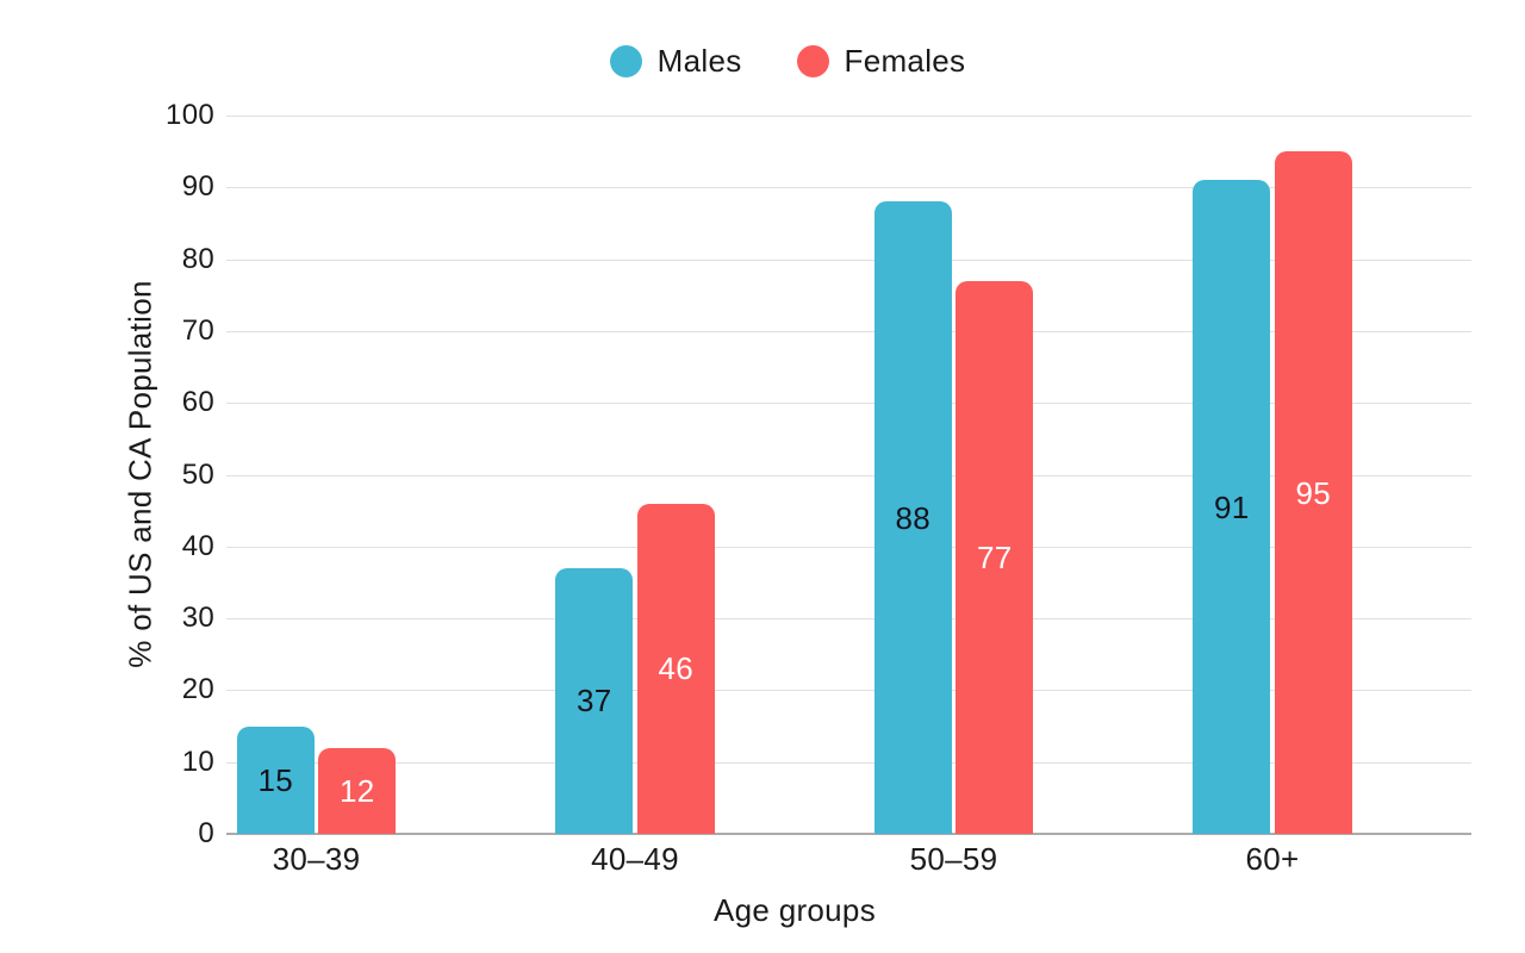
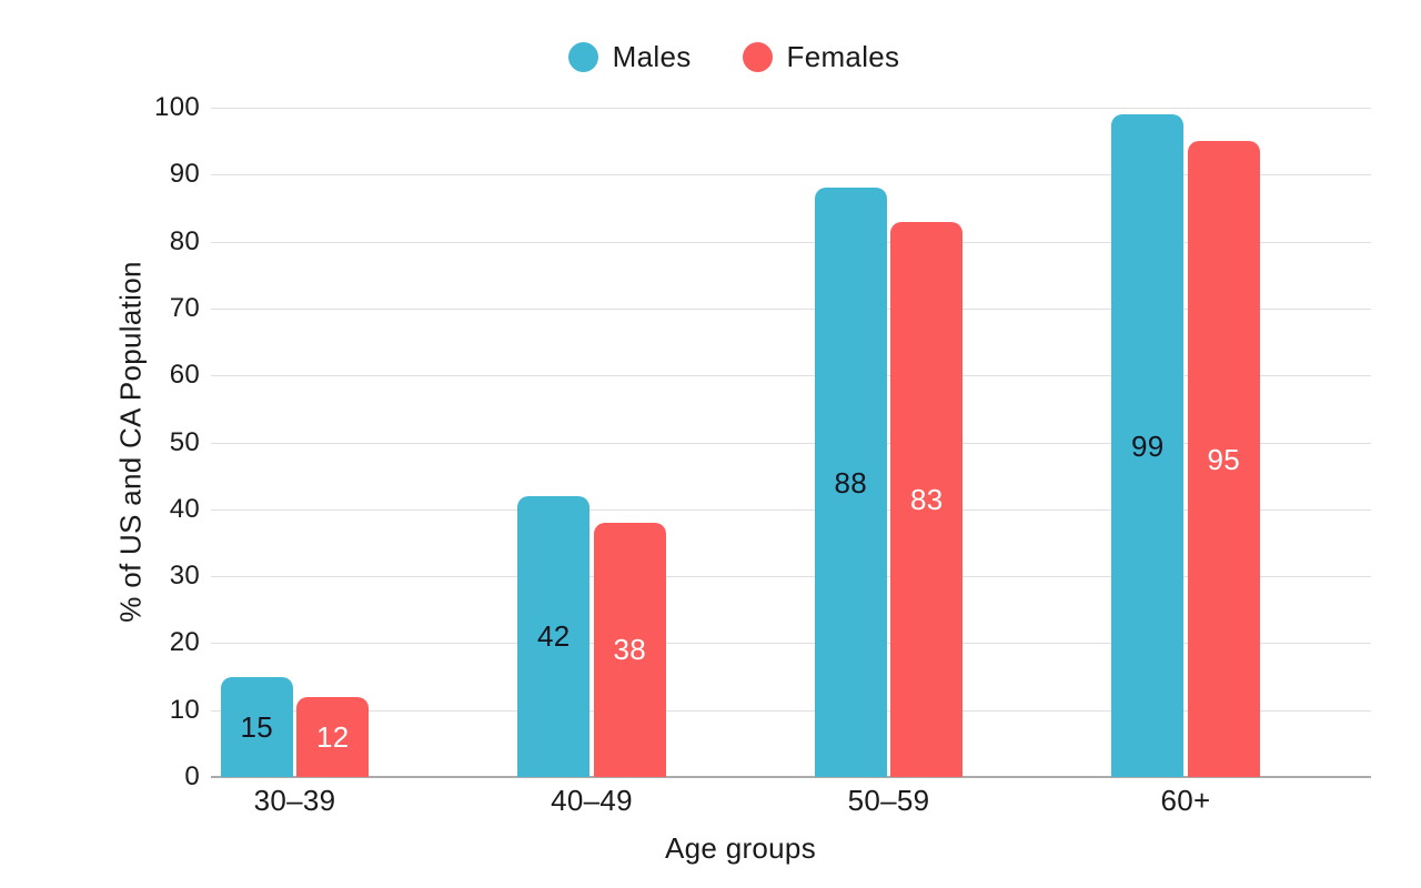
Males/40–49: 37 -> 42
Females/40–49: 46 -> 38
Females/50–59: 77 -> 83
Males/60+: 91 -> 99
